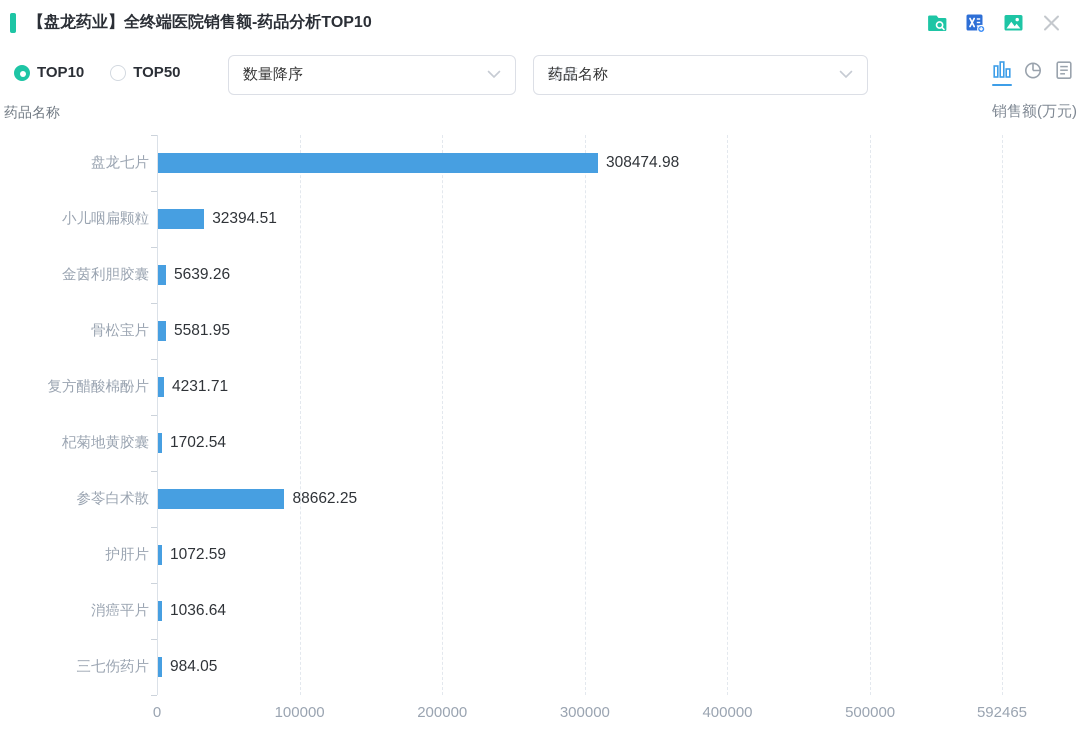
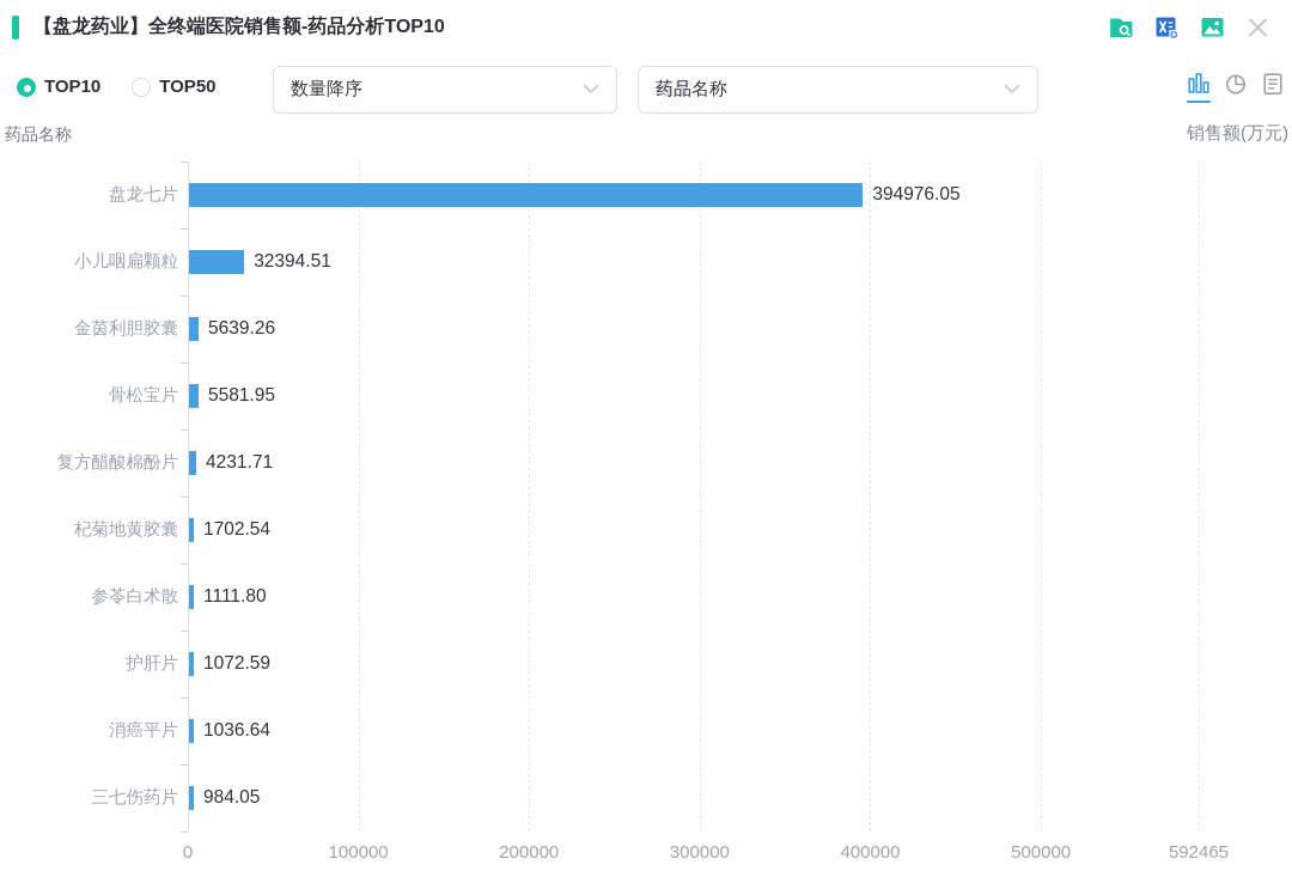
盘龙七片: 308474.98 -> 394976.05
参苓白术散: 88662.25 -> 1111.80
